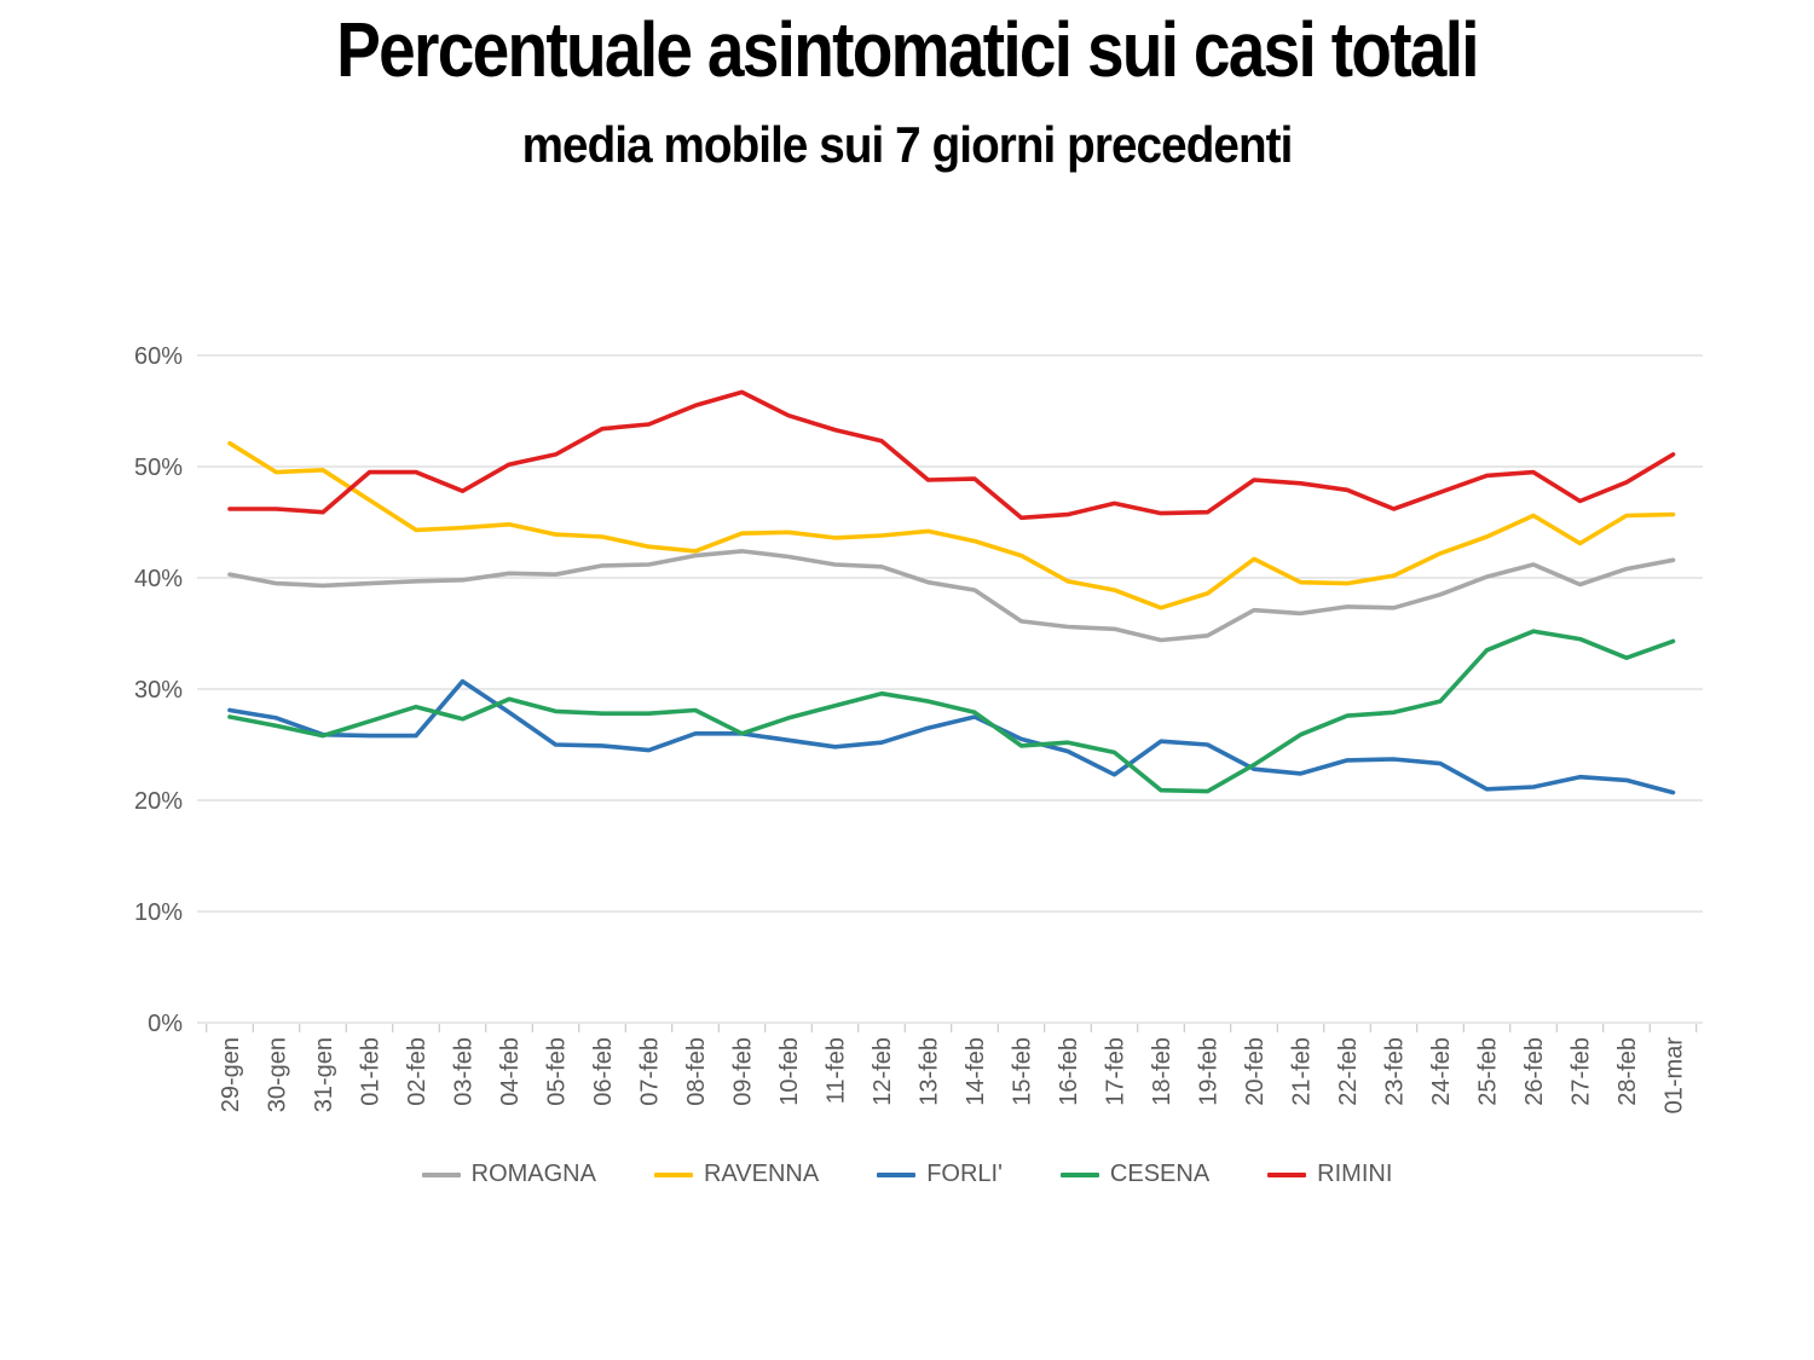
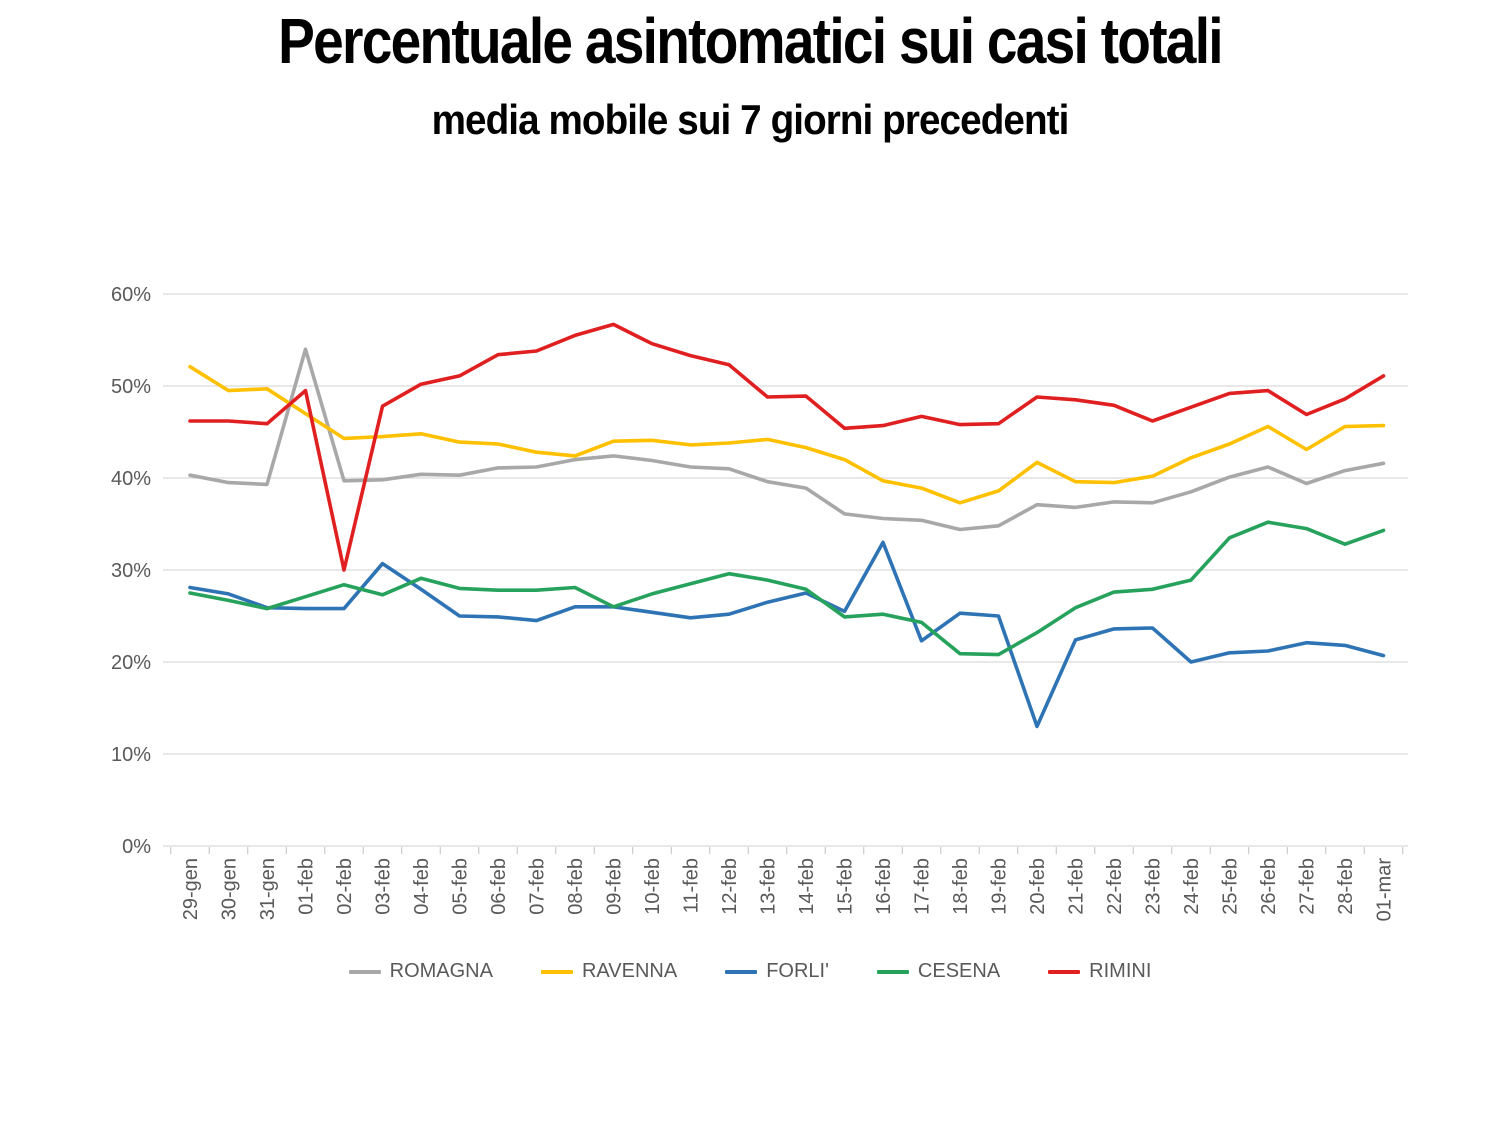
ROMAGNA/01-feb: 40% -> 54%
RIMINI/02-feb: 50% -> 30%
FORLI'/16-feb: 24% -> 33%
FORLI'/20-feb: 23% -> 13%
FORLI'/24-feb: 23% -> 20%
